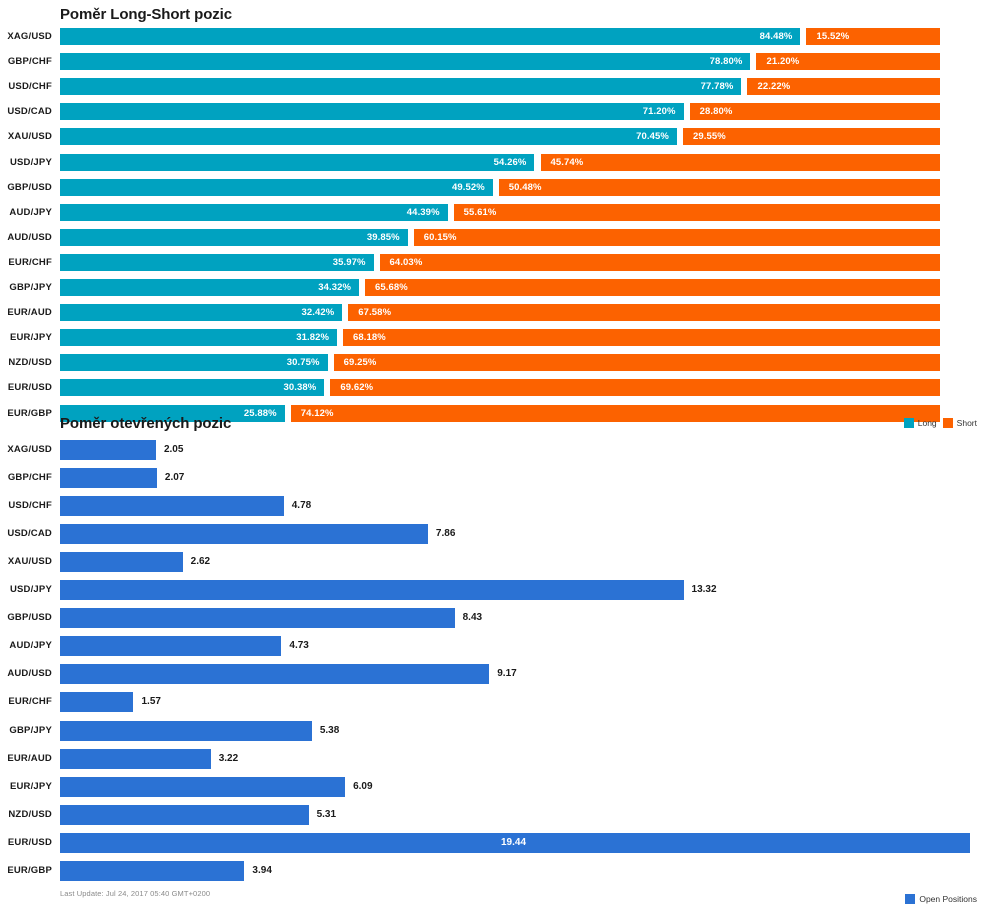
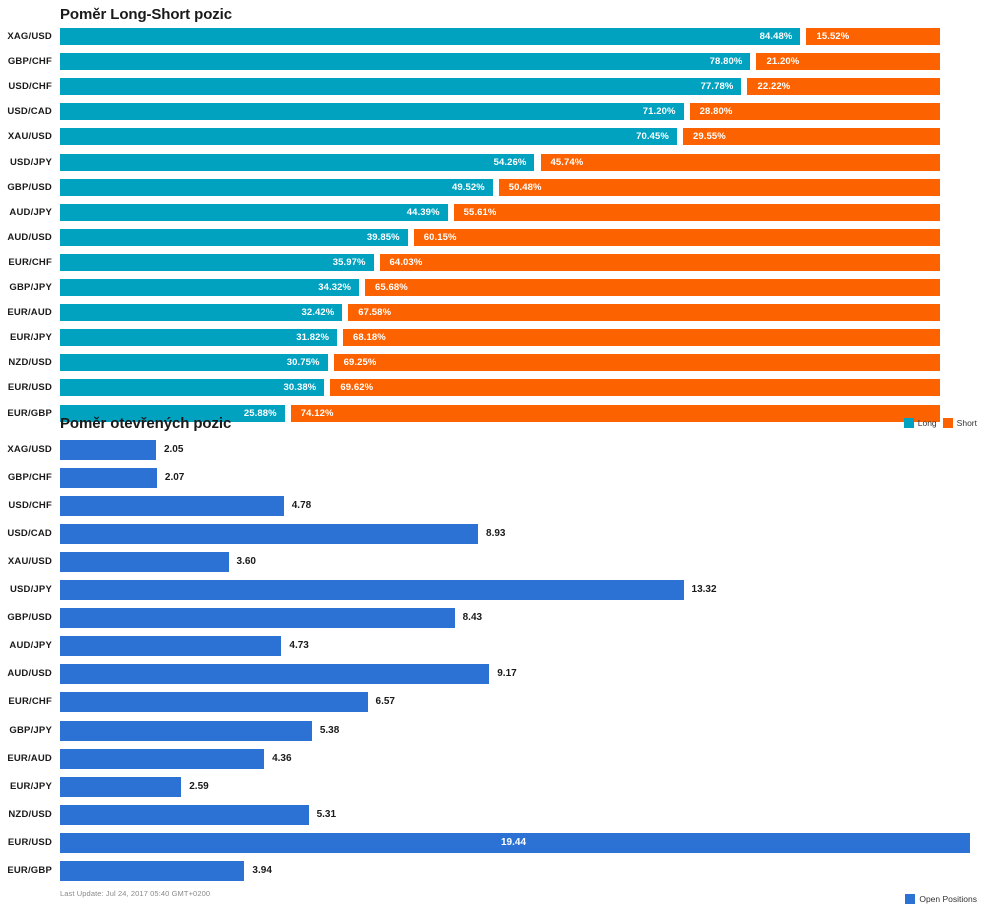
Poměr otevřených pozic/USD/CAD: 7.86 -> 8.93
Poměr otevřených pozic/XAU/USD: 2.62 -> 3.60
Poměr otevřených pozic/EUR/CHF: 1.57 -> 6.57
Poměr otevřených pozic/EUR/AUD: 3.22 -> 4.36
Poměr otevřených pozic/EUR/JPY: 6.09 -> 2.59
